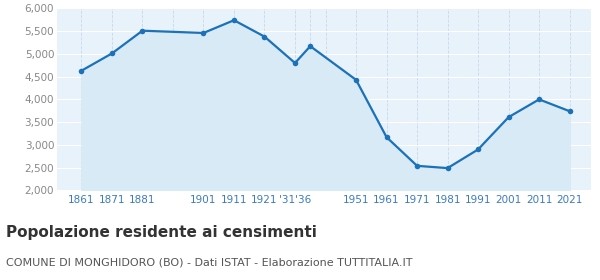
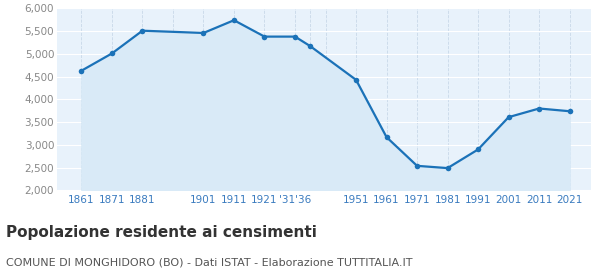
'31'36: 4,800 -> 5,380
2011: 4,000 -> 3,800
